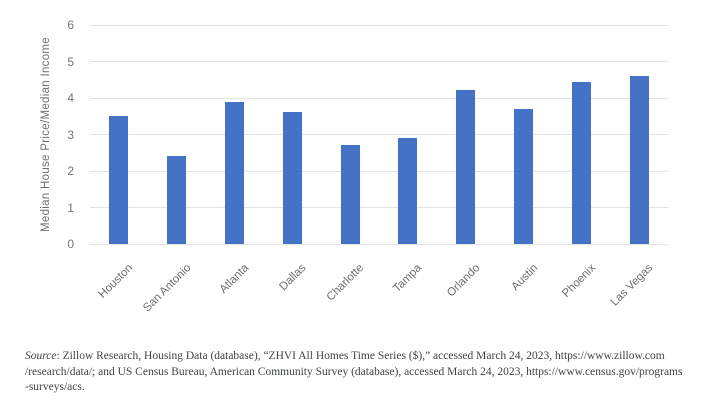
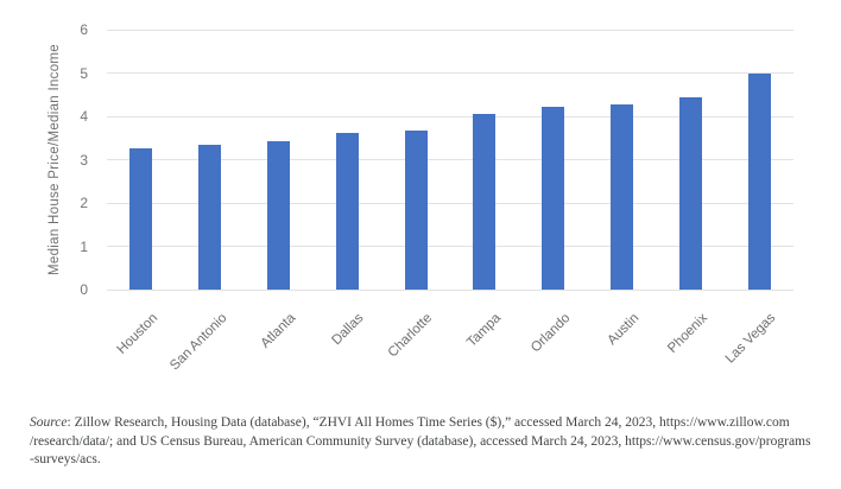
Houston: 3.5 -> 3.3
San Antonio: 2.4 -> 3.4
Atlanta: 3.9 -> 3.4
Charlotte: 2.7 -> 3.7
Tampa: 2.9 -> 4.1
Austin: 3.7 -> 4.3
Las Vegas: 4.6 -> 5.0
